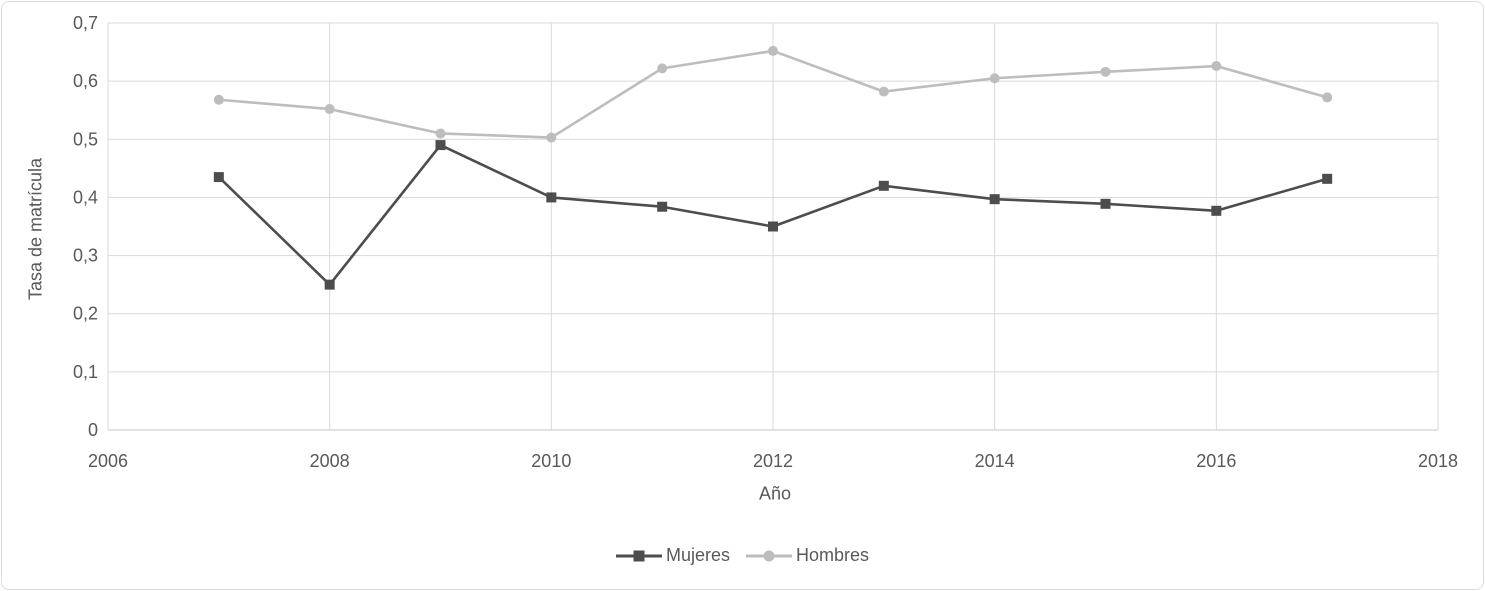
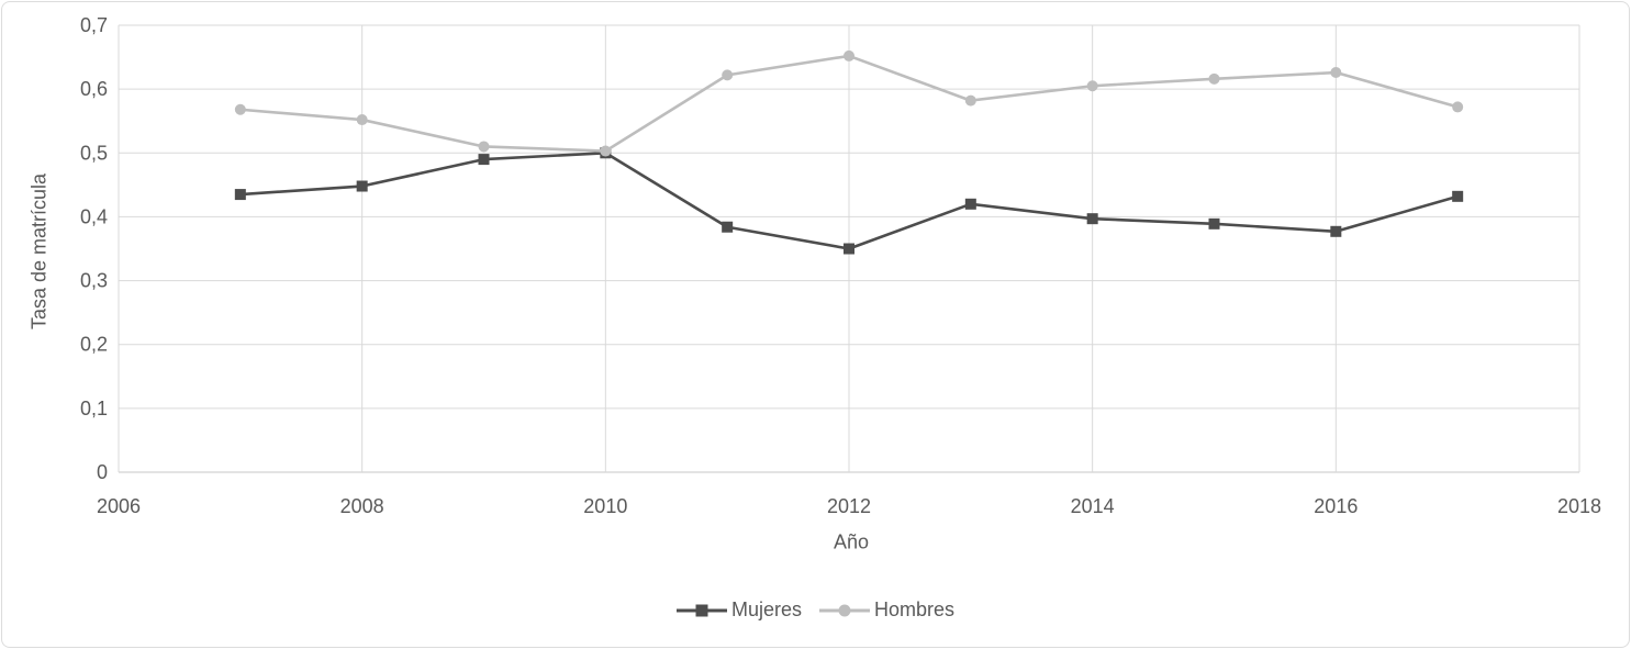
Mujeres/2008: 0,25 -> 0,45
Mujeres/2010: 0,40 -> 0,50
